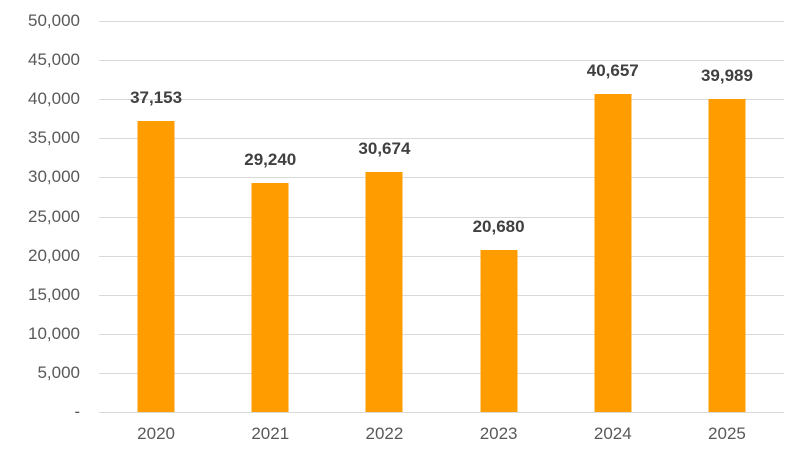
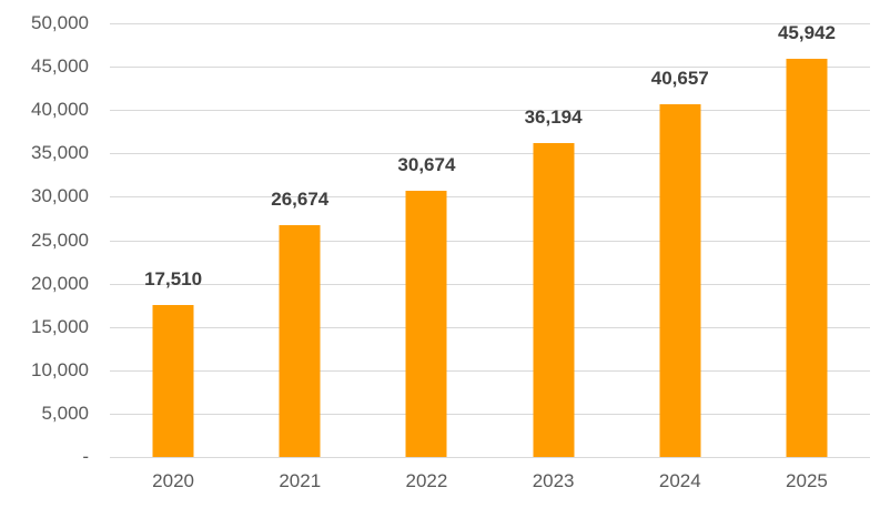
2020: 37,153 -> 17,510
2021: 29,240 -> 26,674
2023: 20,680 -> 36,194
2025: 39,989 -> 45,942
